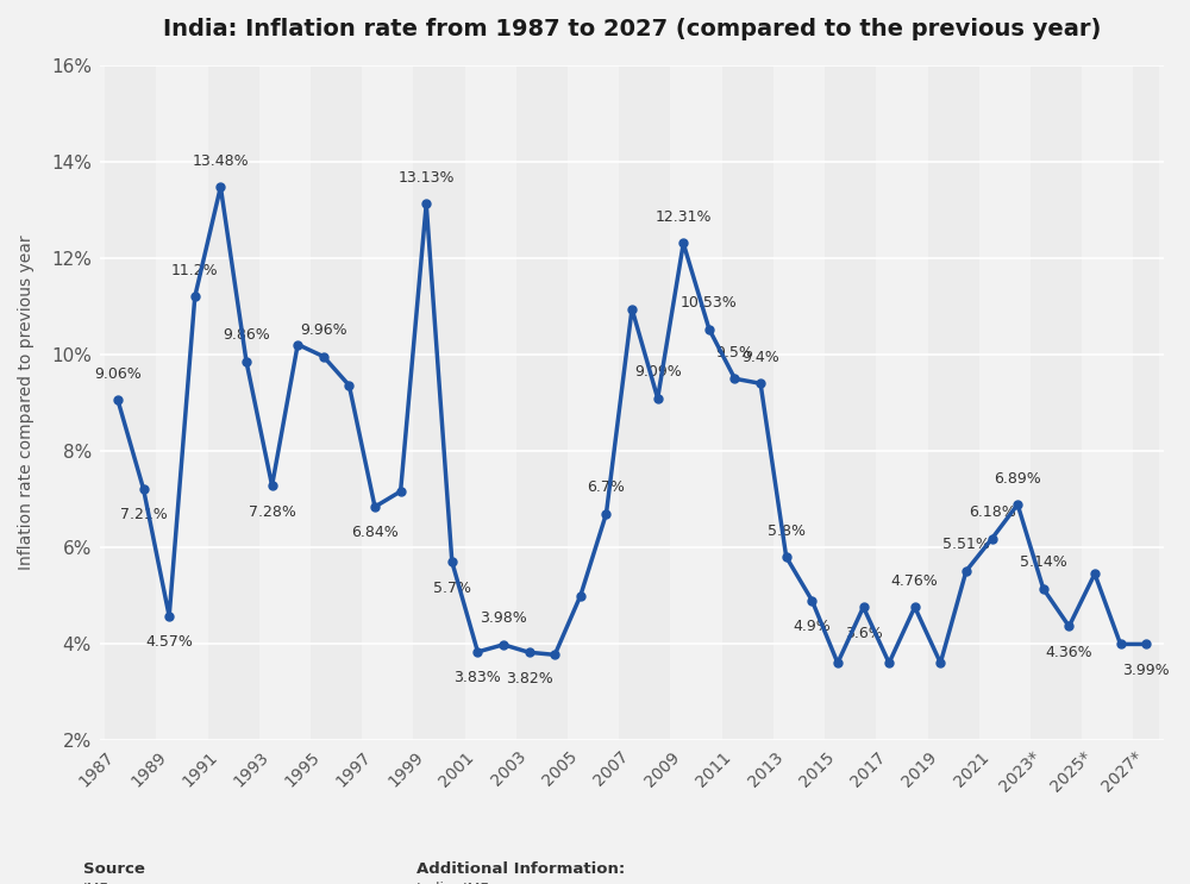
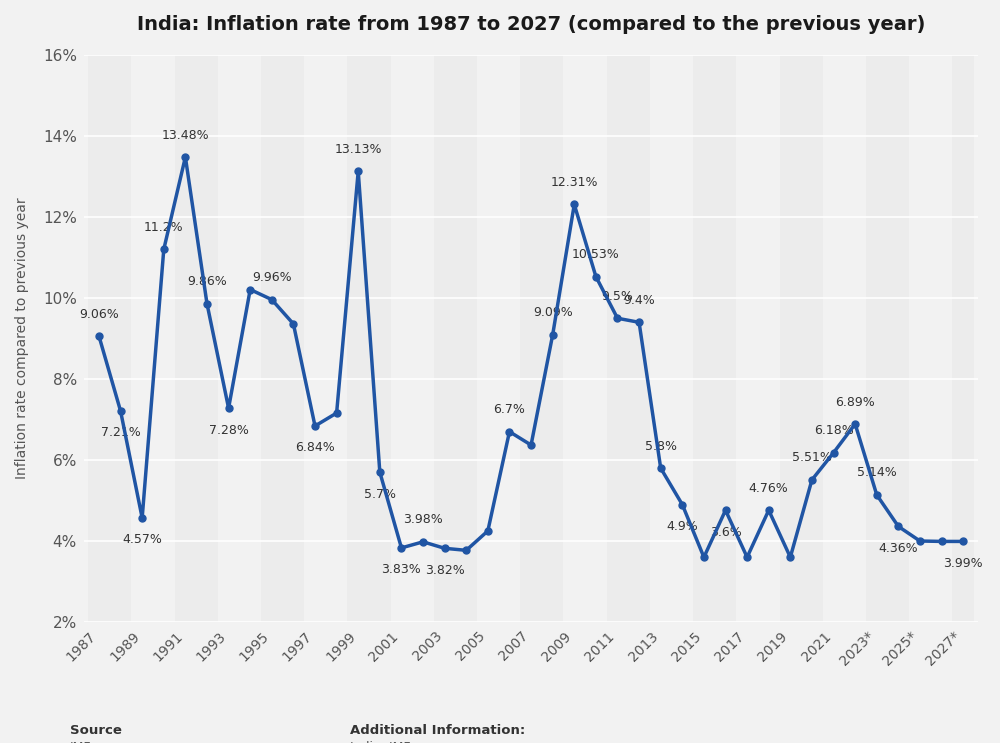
2005: 5.00% -> 4.25%
2007: 10.95% -> 6.37%
2025*: 5.45% -> 4.00%
